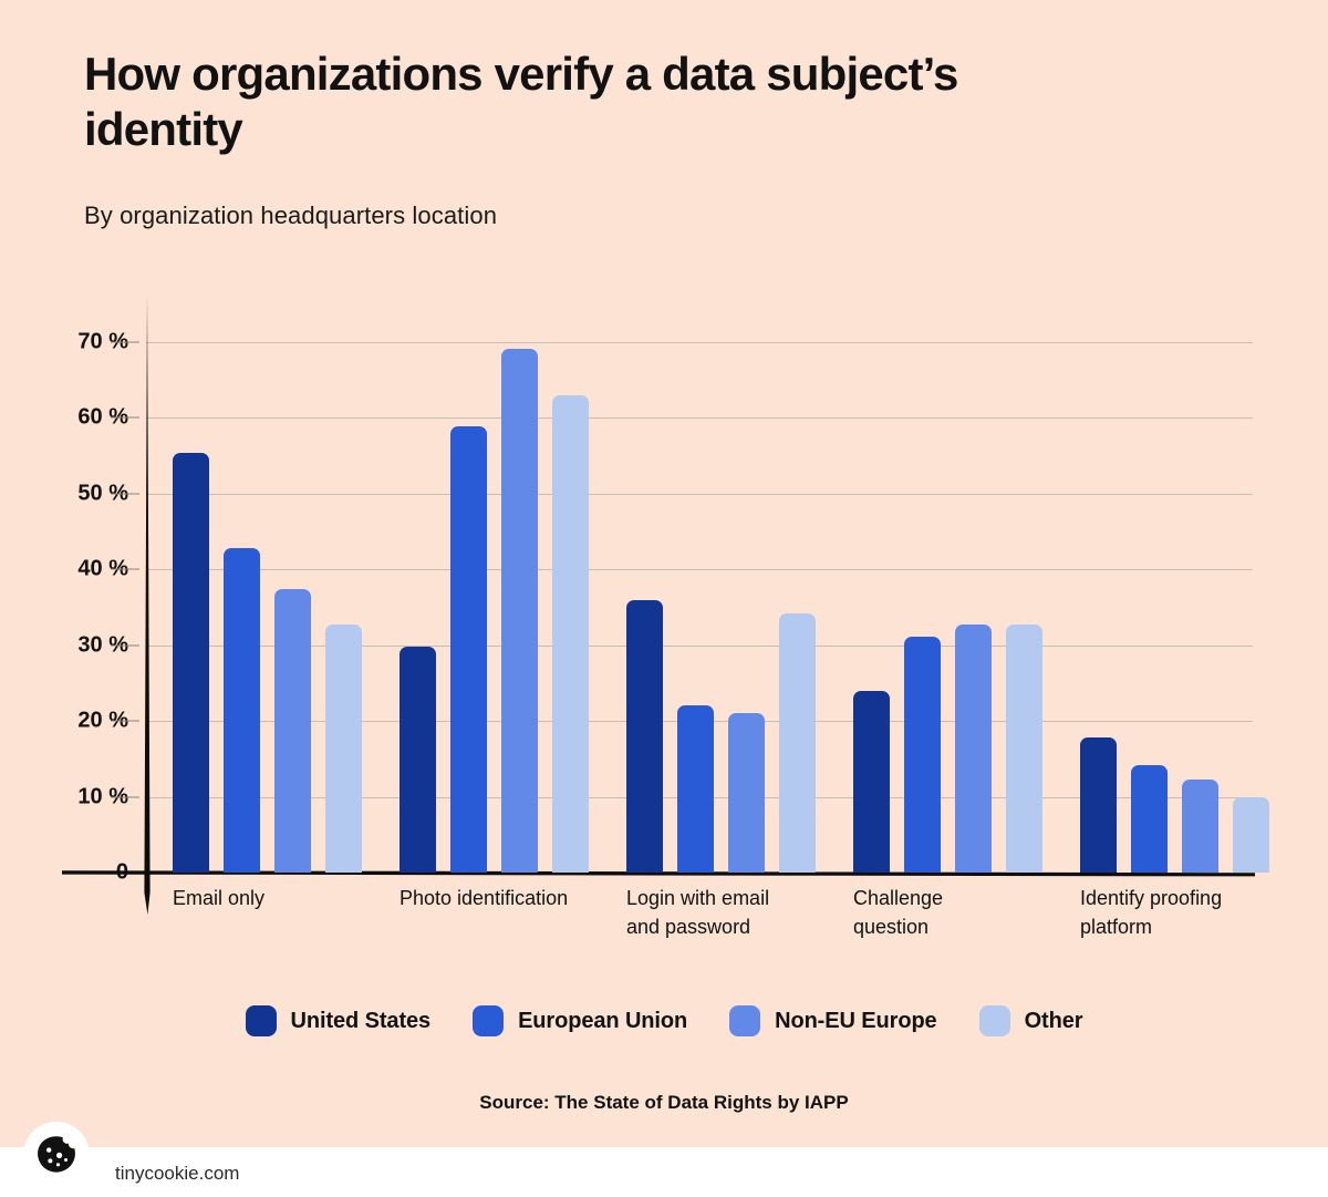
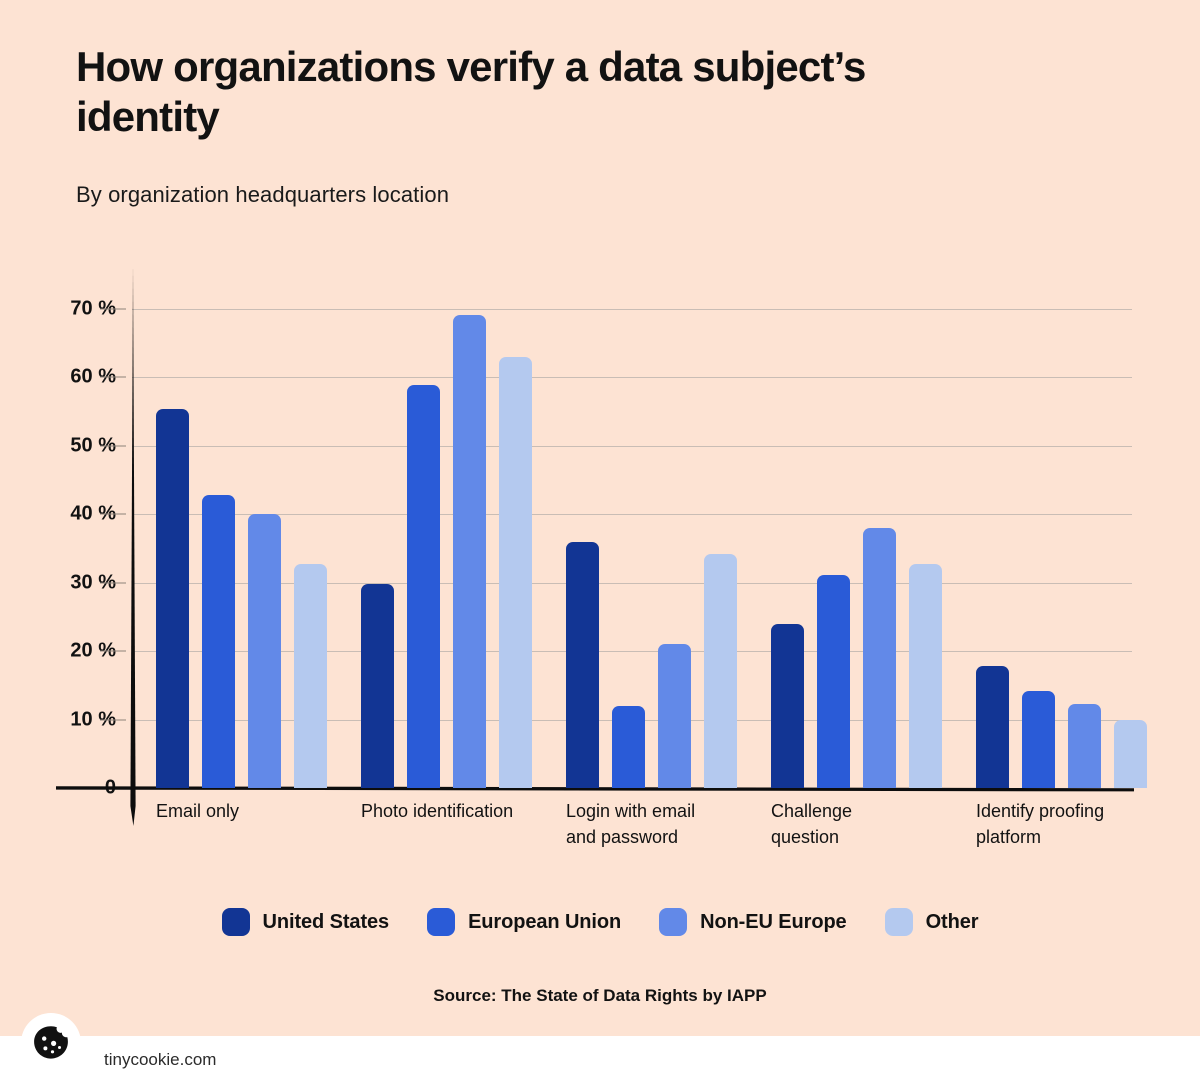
Non-EU Europe/Email only: 37% -> 40%
European Union/Login with email and password: 22% -> 12%
Non-EU Europe/Challenge question: 33% -> 38%
